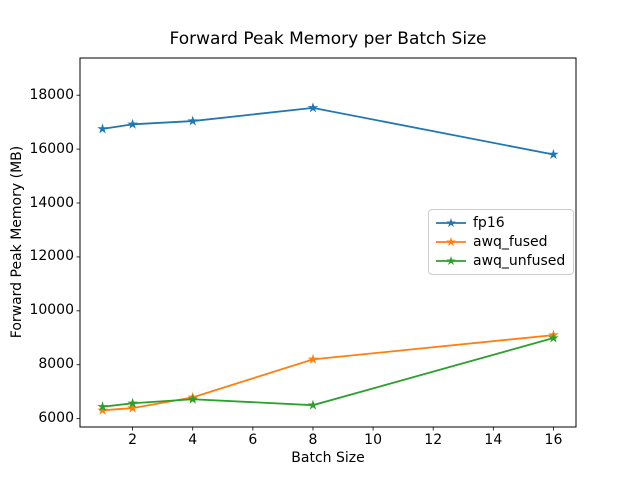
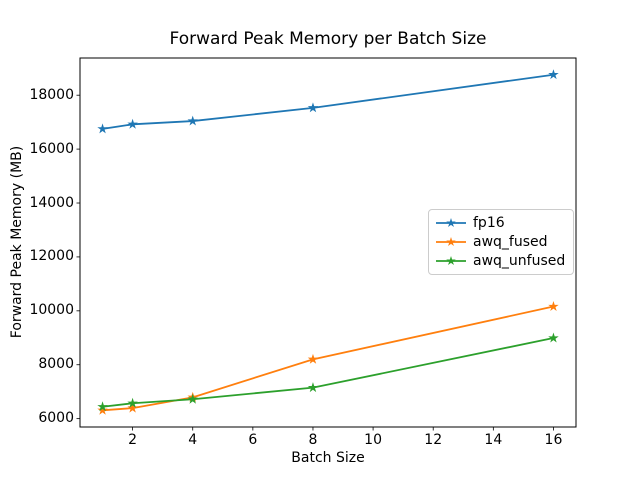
awq_unfused/8: 6500 -> 7200
fp16/16: 15800 -> 18800
awq_fused/16: 9100 -> 10200
